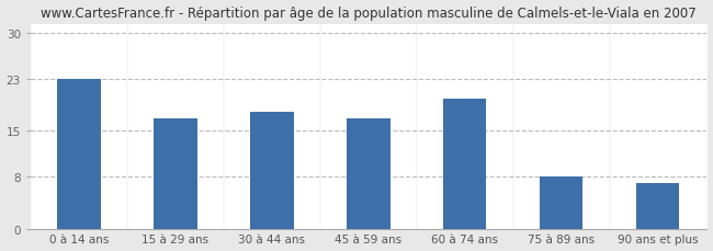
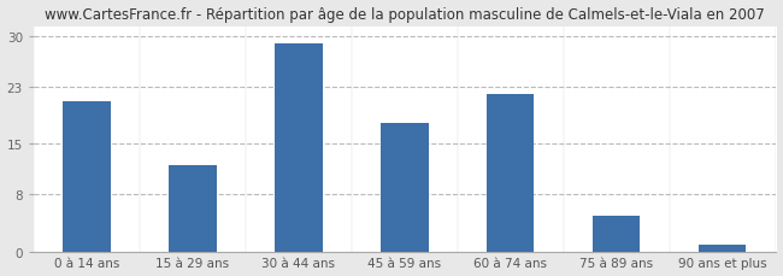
0 à 14 ans: 23 -> 21
15 à 29 ans: 17 -> 12
30 à 44 ans: 18 -> 29
45 à 59 ans: 17 -> 18
60 à 74 ans: 20 -> 22
75 à 89 ans: 8 -> 5
90 ans et plus: 7 -> 1
